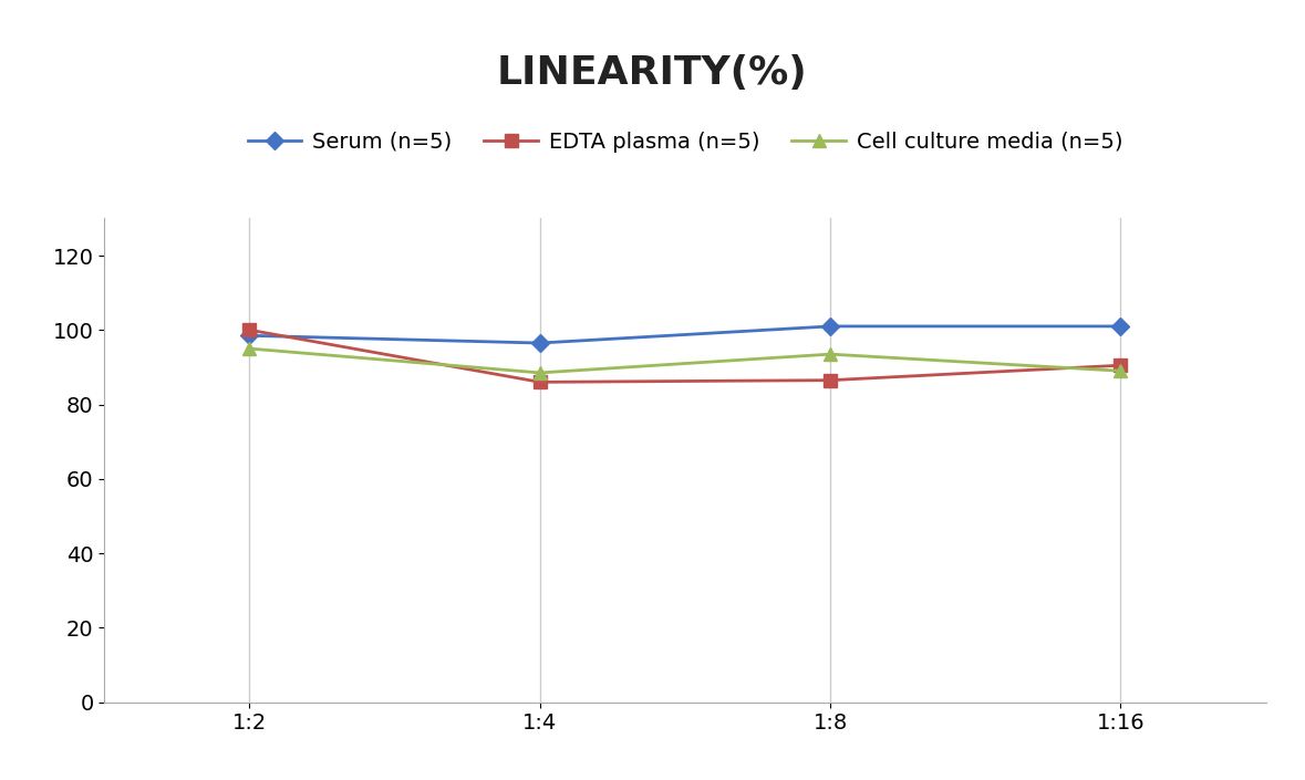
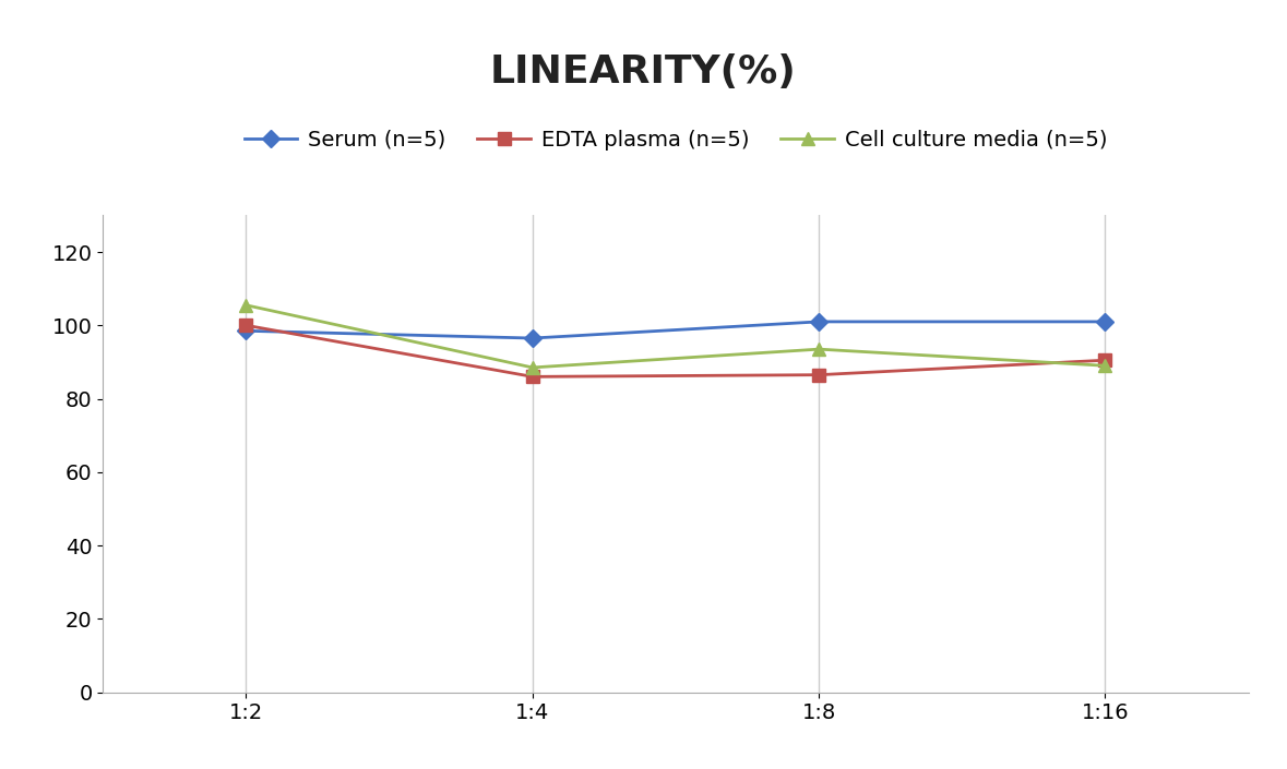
Cell culture media (n=5)/1:2: 95.0 -> 105.5
